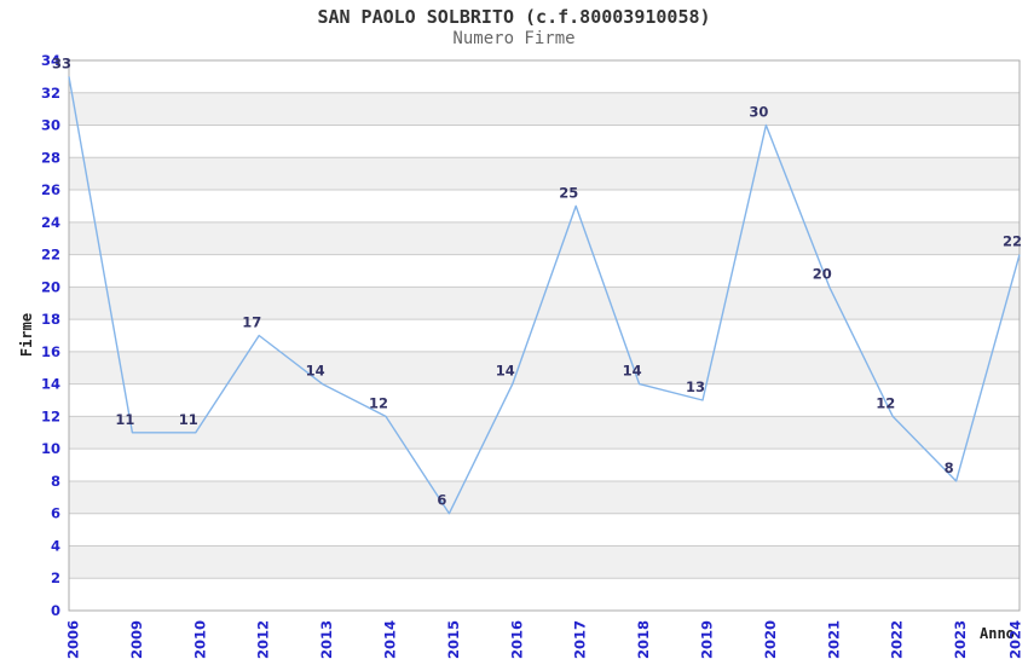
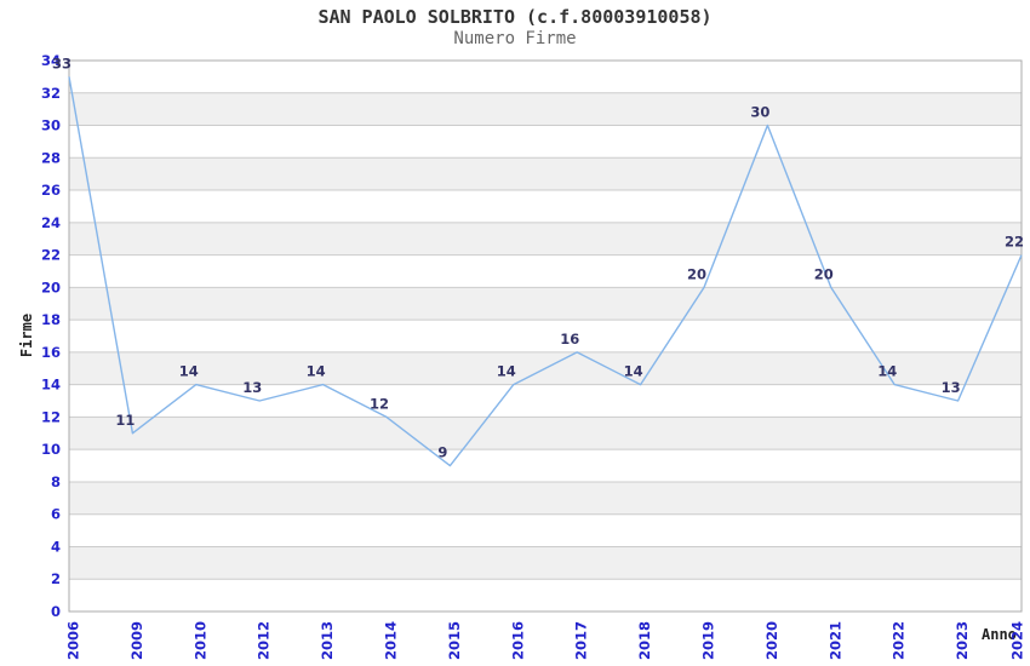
2010: 11 -> 14
2012: 17 -> 13
2015: 6 -> 9
2017: 25 -> 16
2019: 13 -> 20
2022: 12 -> 14
2023: 8 -> 13
